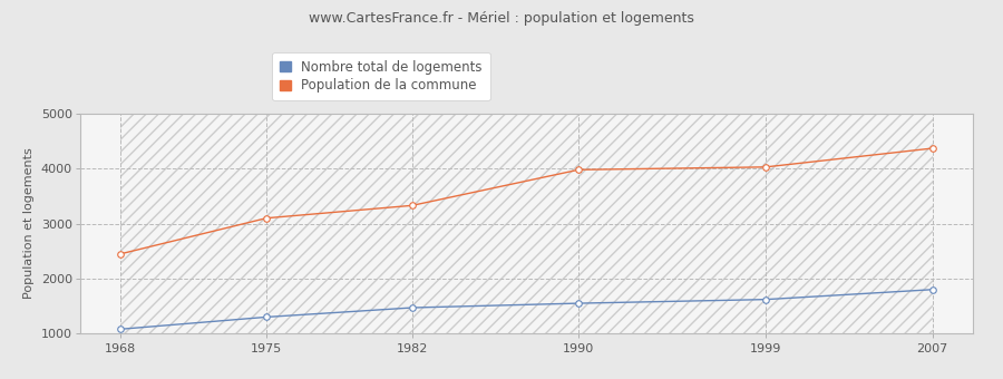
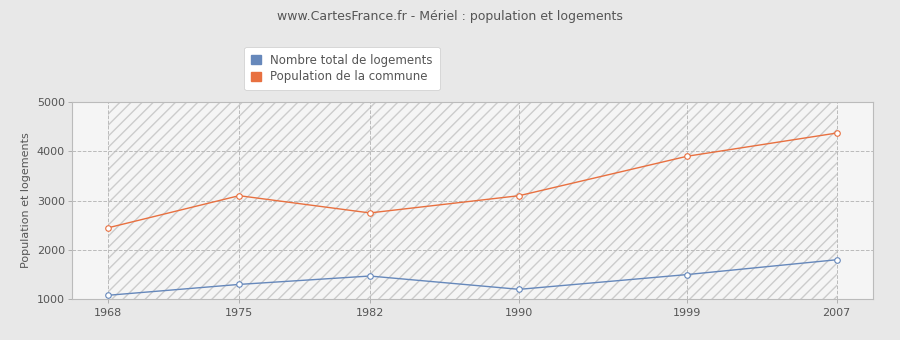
Population de la commune/1982: 3330 -> 2750
Nombre total de logements/1990: 1550 -> 1200
Population de la commune/1990: 3980 -> 3100
Nombre total de logements/1999: 1620 -> 1500
Population de la commune/1999: 4030 -> 3900
